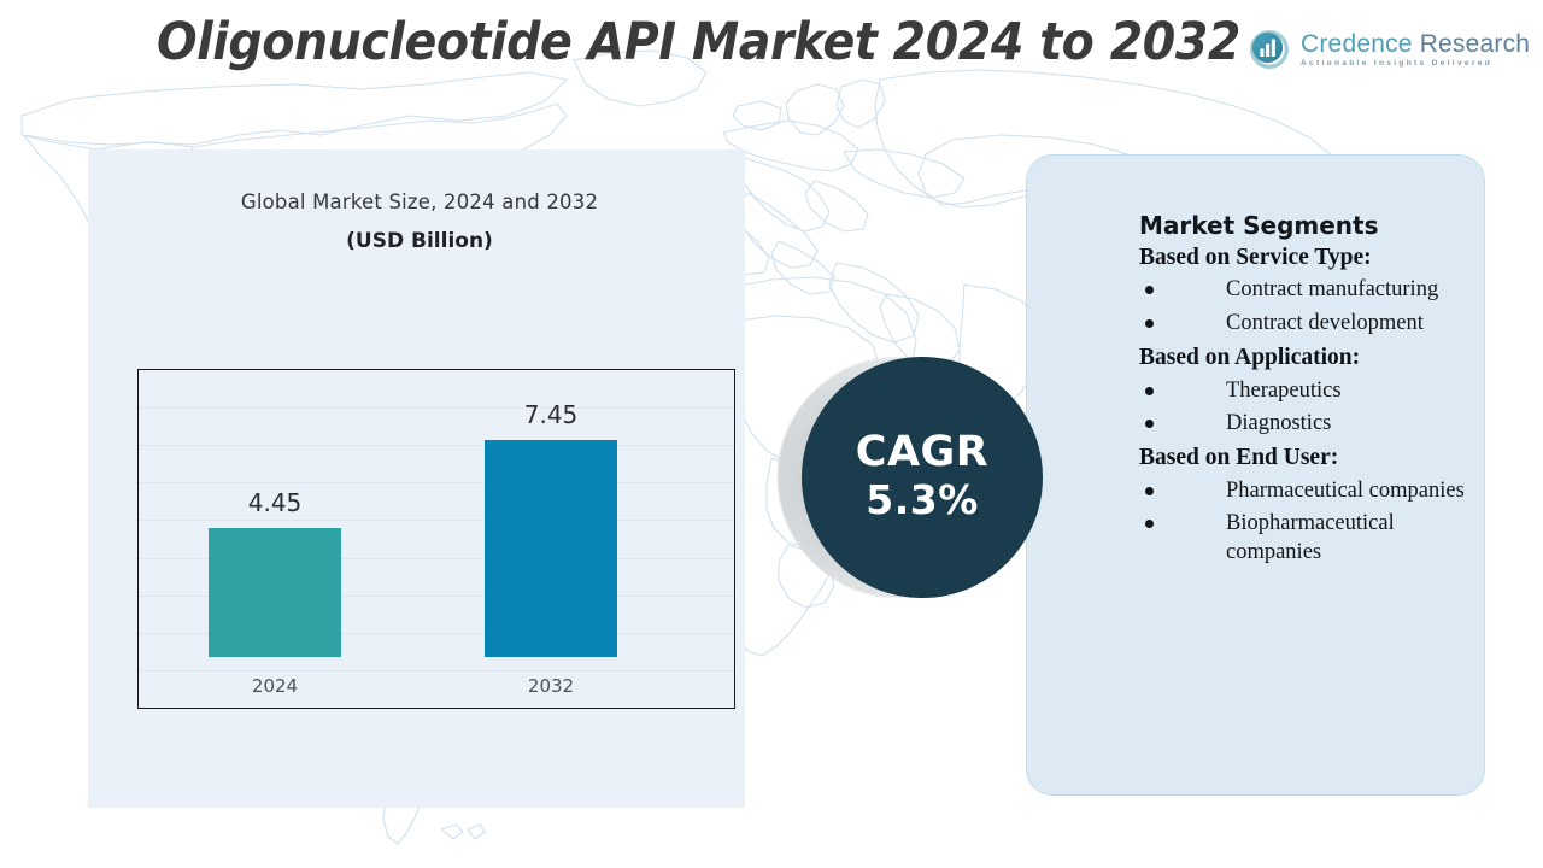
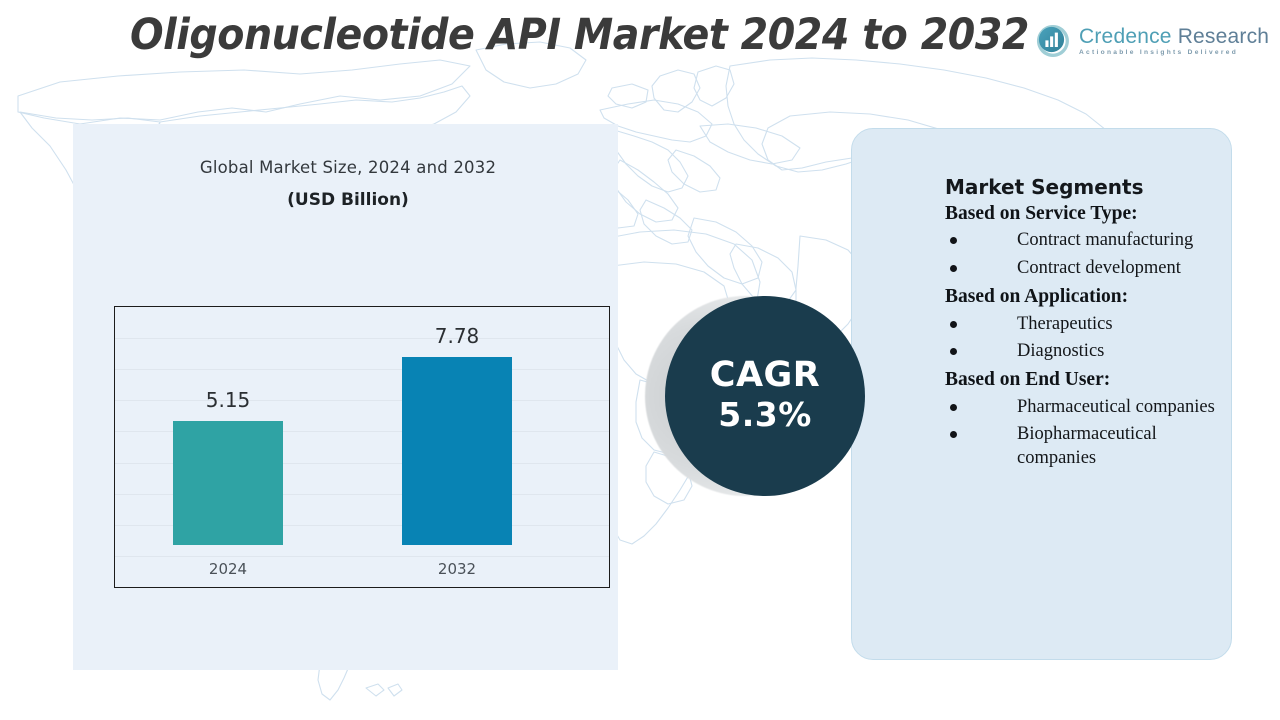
2024: 4.45 -> 5.15
2032: 7.45 -> 7.78
